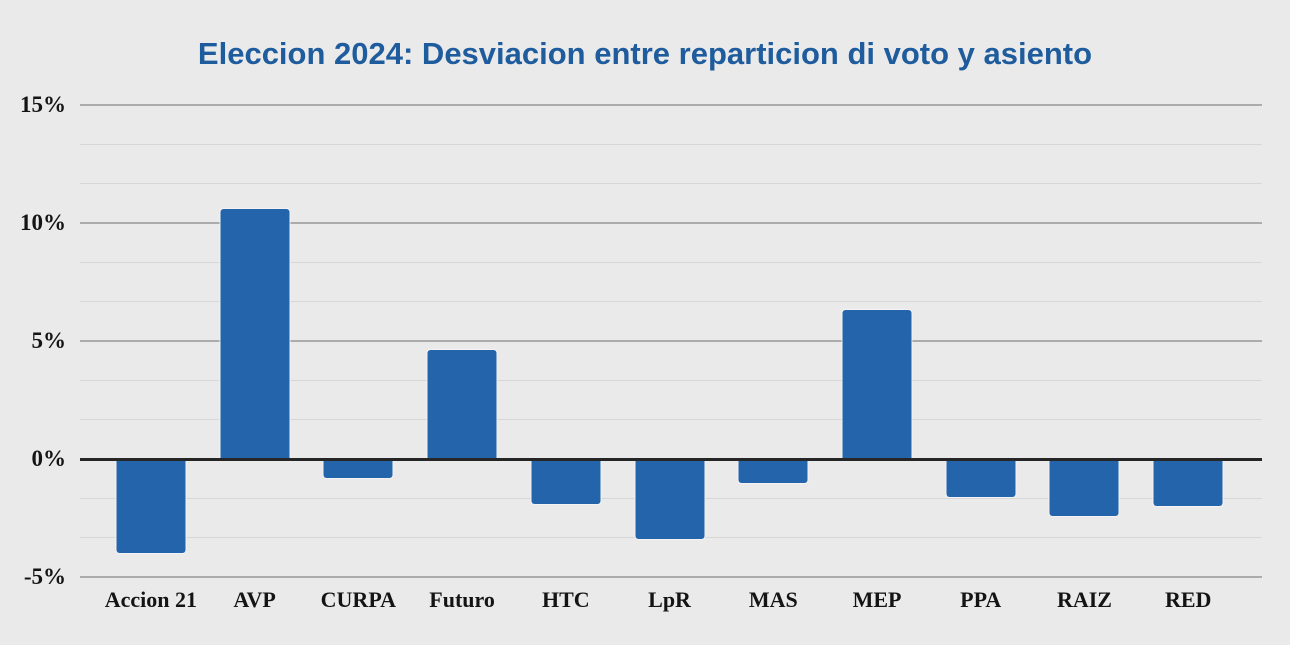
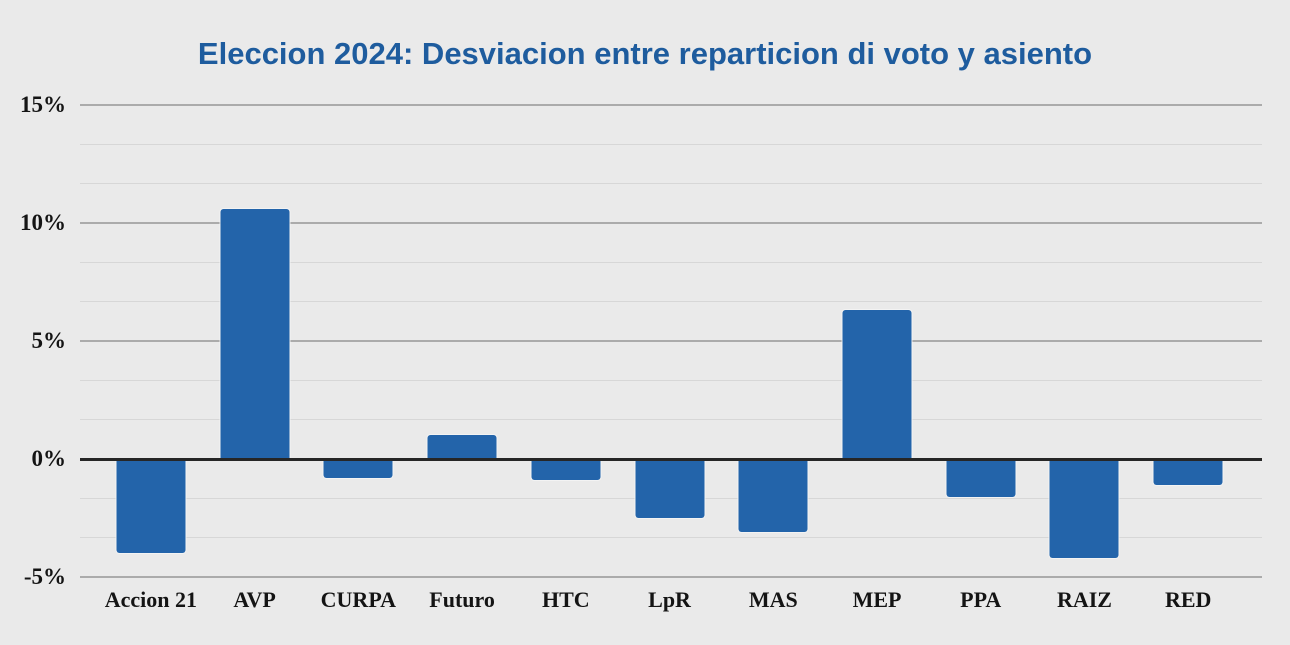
Futuro: 4.6% -> 1.0%
HTC: -1.9% -> -0.9%
LpR: -3.4% -> -2.5%
MAS: -1.0% -> -3.1%
RAIZ: -2.4% -> -4.2%
RED: -2.0% -> -1.1%
